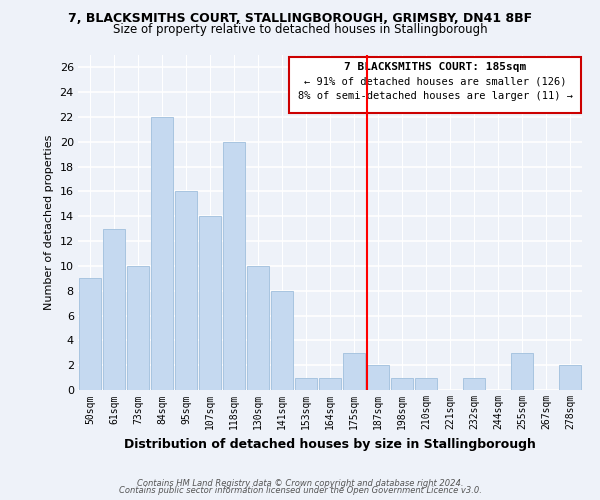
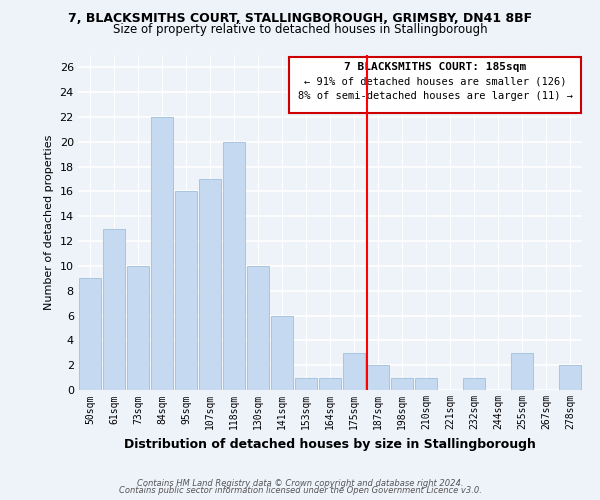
107sqm: 14 -> 17
141sqm: 8 -> 6
